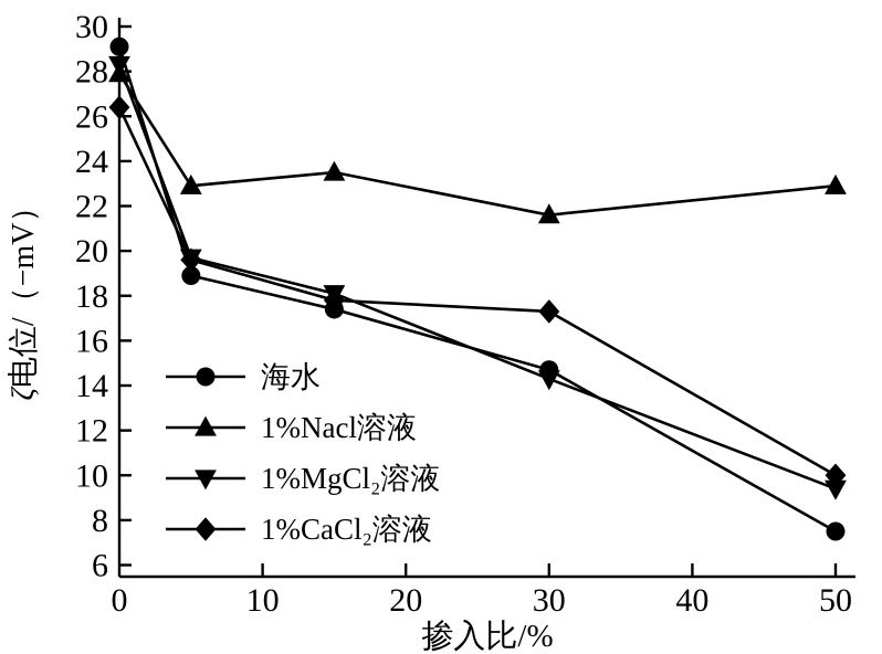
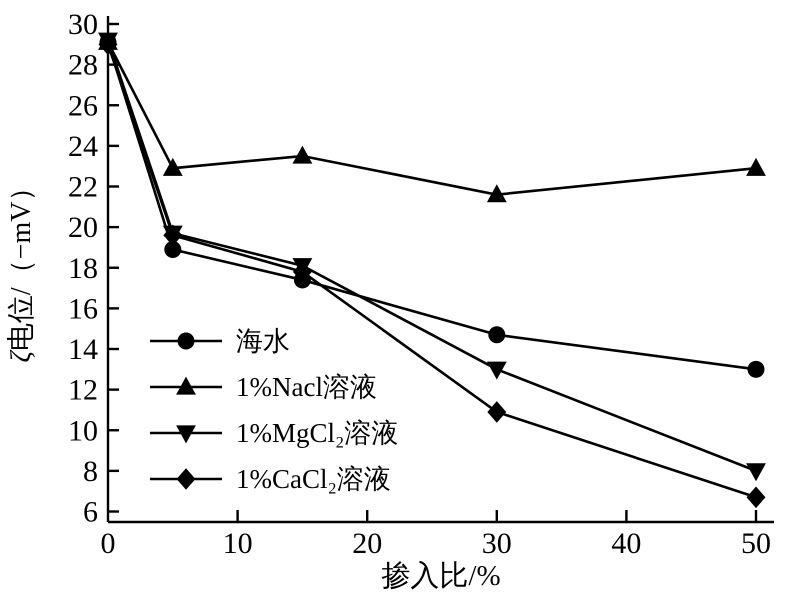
1%Nacl溶液/0: 27.9 -> 29.1
1%MgCl₂溶液/0: 28.3 -> 29.2
1%CaCl₂溶液/0: 26.4 -> 29.0
1%MgCl₂溶液/30: 14.3 -> 13.0
1%CaCl₂溶液/30: 17.3 -> 10.9
海水/50: 7.5 -> 13.0
1%MgCl₂溶液/50: 9.4 -> 8.0
1%CaCl₂溶液/50: 10.0 -> 6.7
